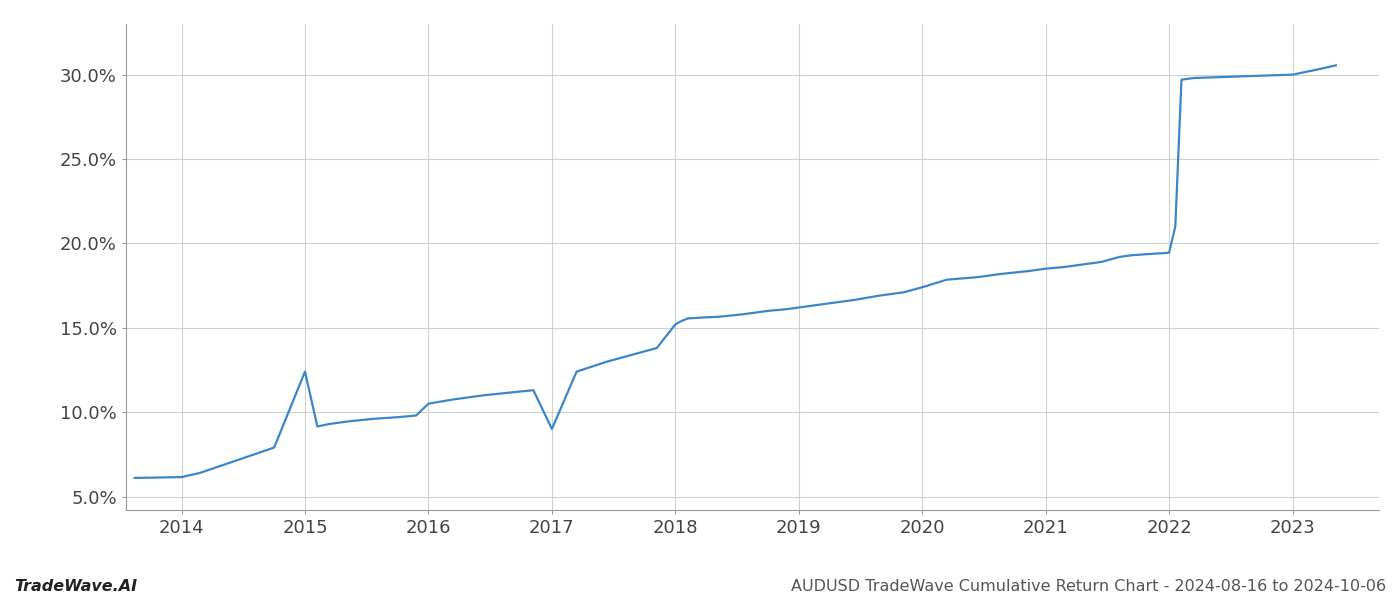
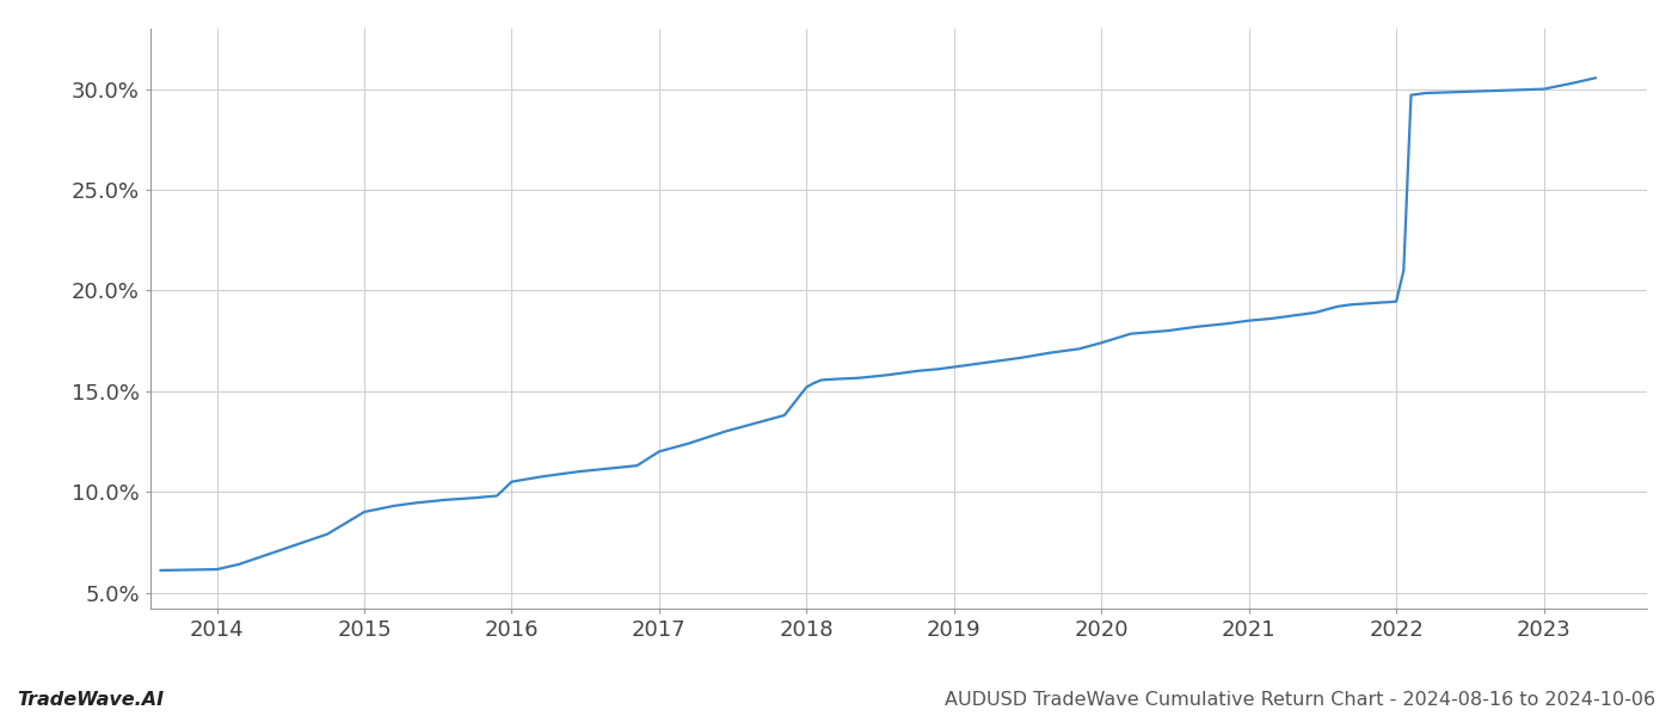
2015: 12.4% -> 9.0%
2017: 9.0% -> 12.0%
